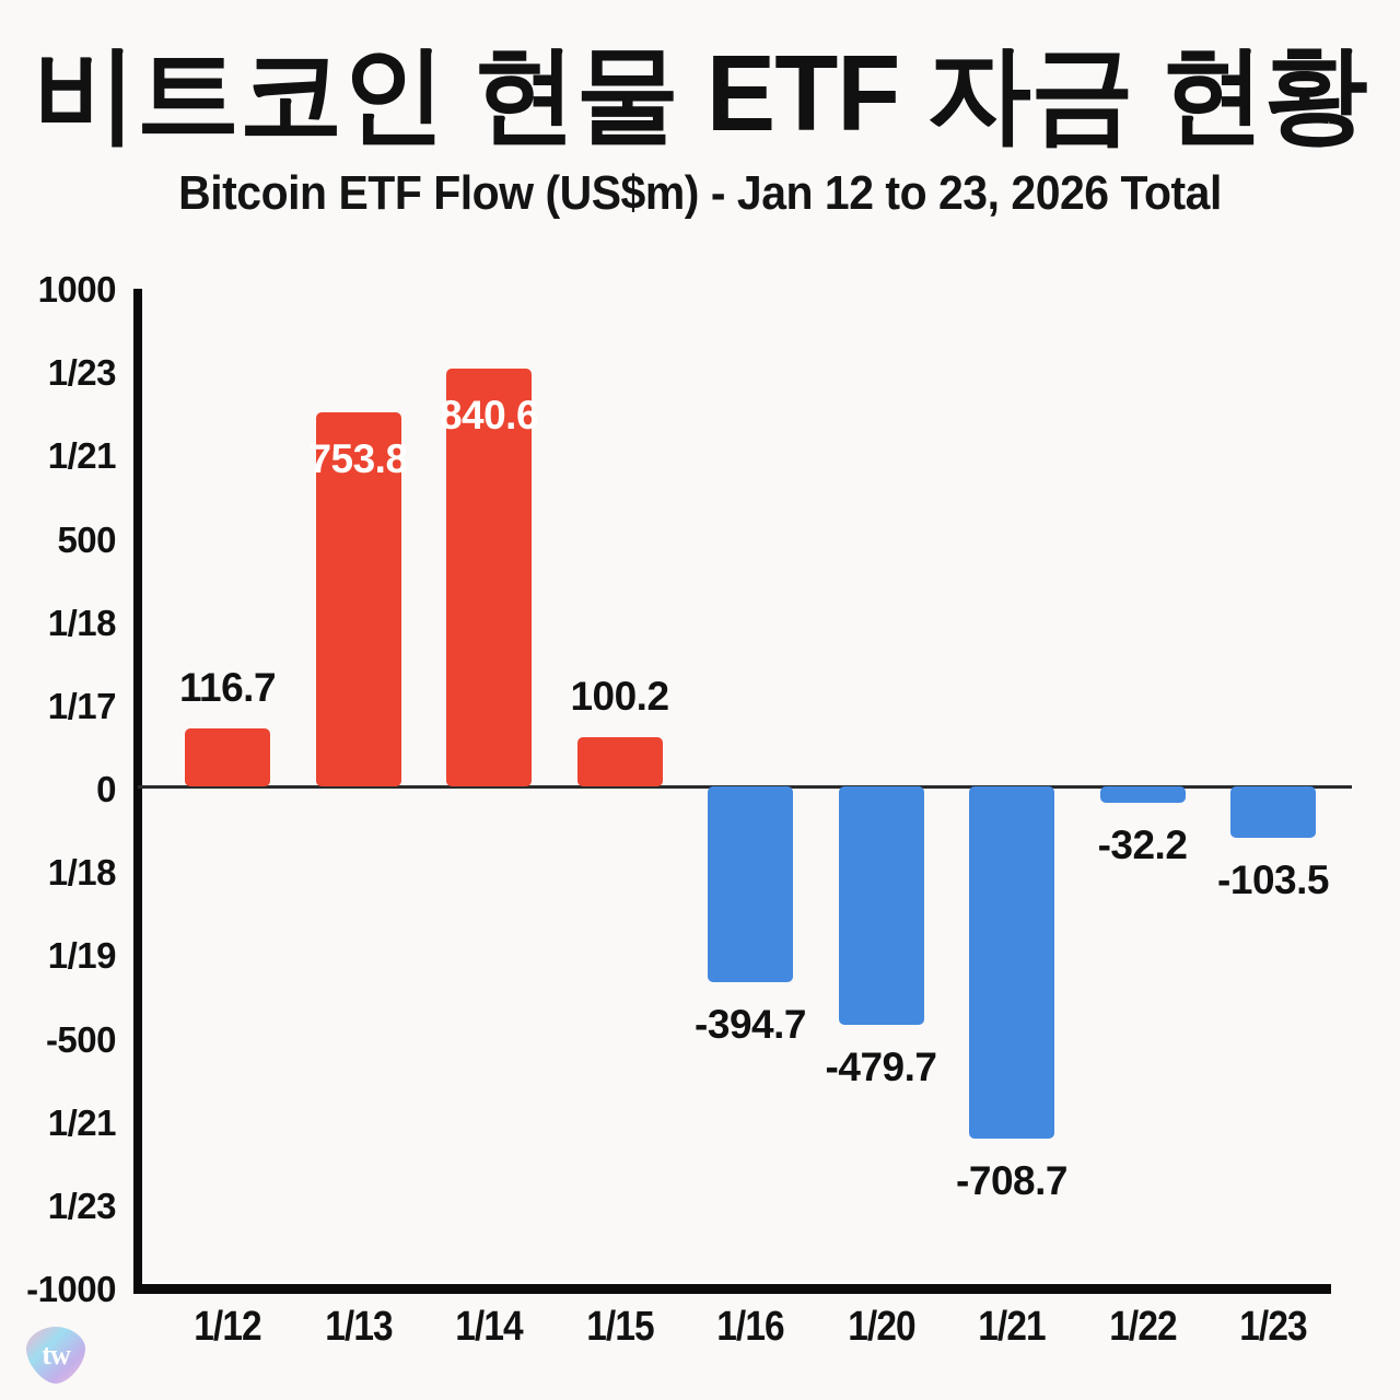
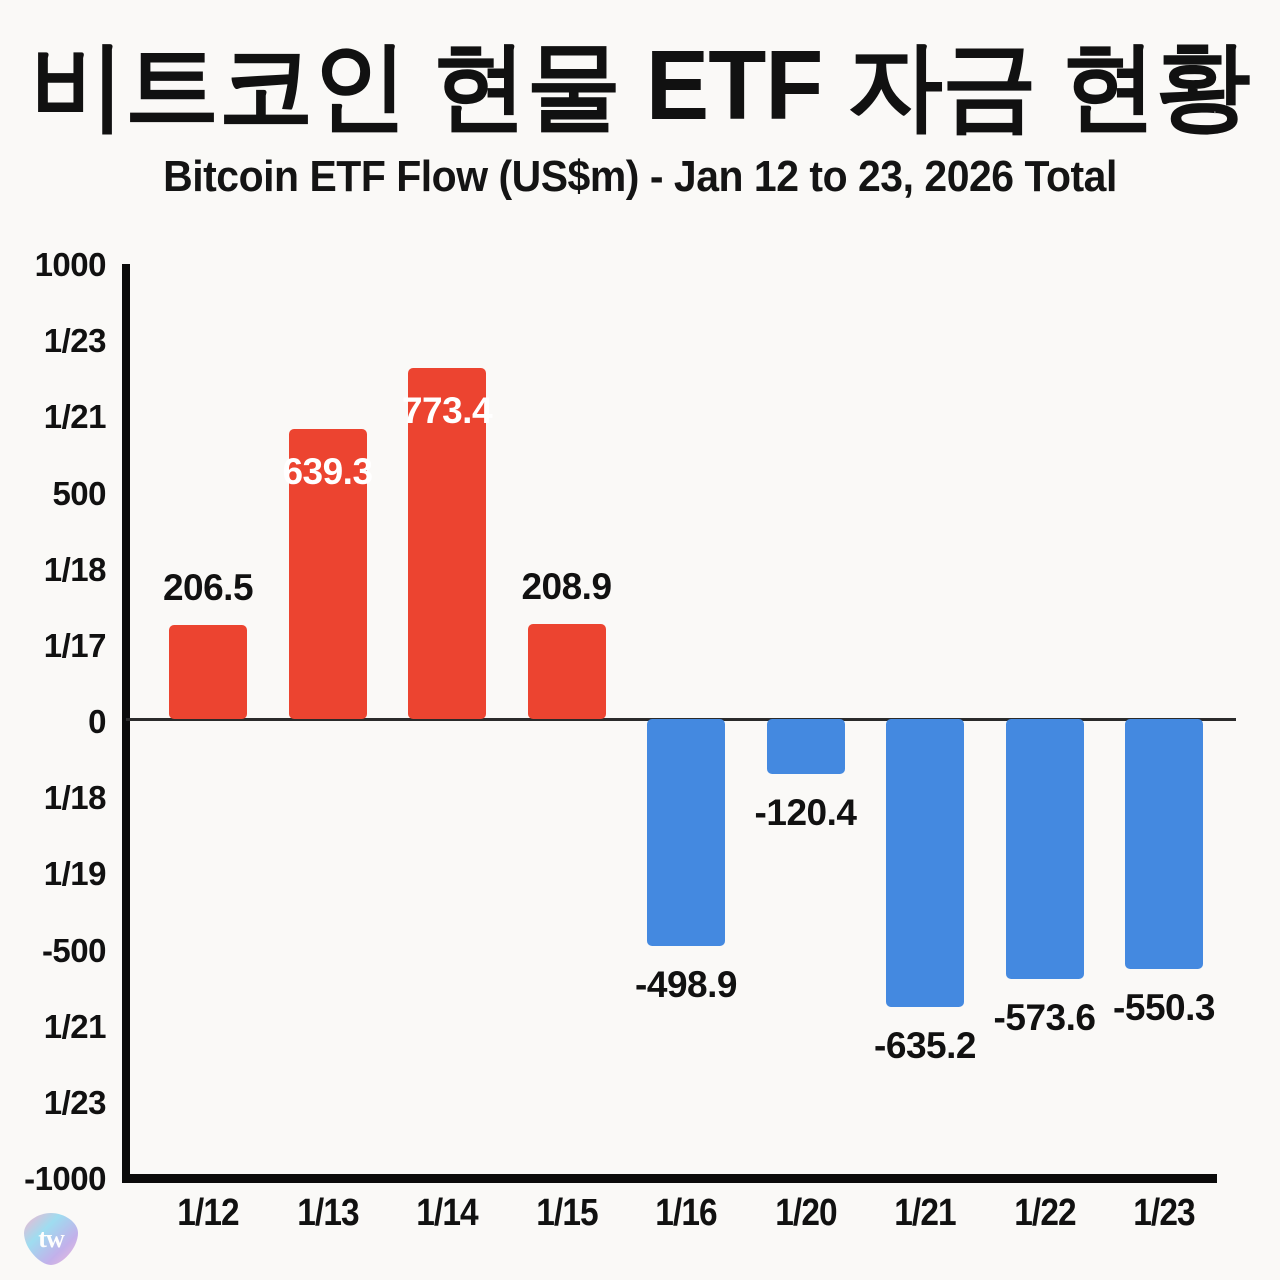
1/12: 116.7 -> 206.5
1/13: 753.8 -> 639.3
1/14: 840.6 -> 773.4
1/15: 100.2 -> 208.9
1/16: -394.7 -> -498.9
1/20: -479.7 -> -120.4
1/21: -708.7 -> -635.2
1/22: -32.2 -> -573.6
1/23: -103.5 -> -550.3
